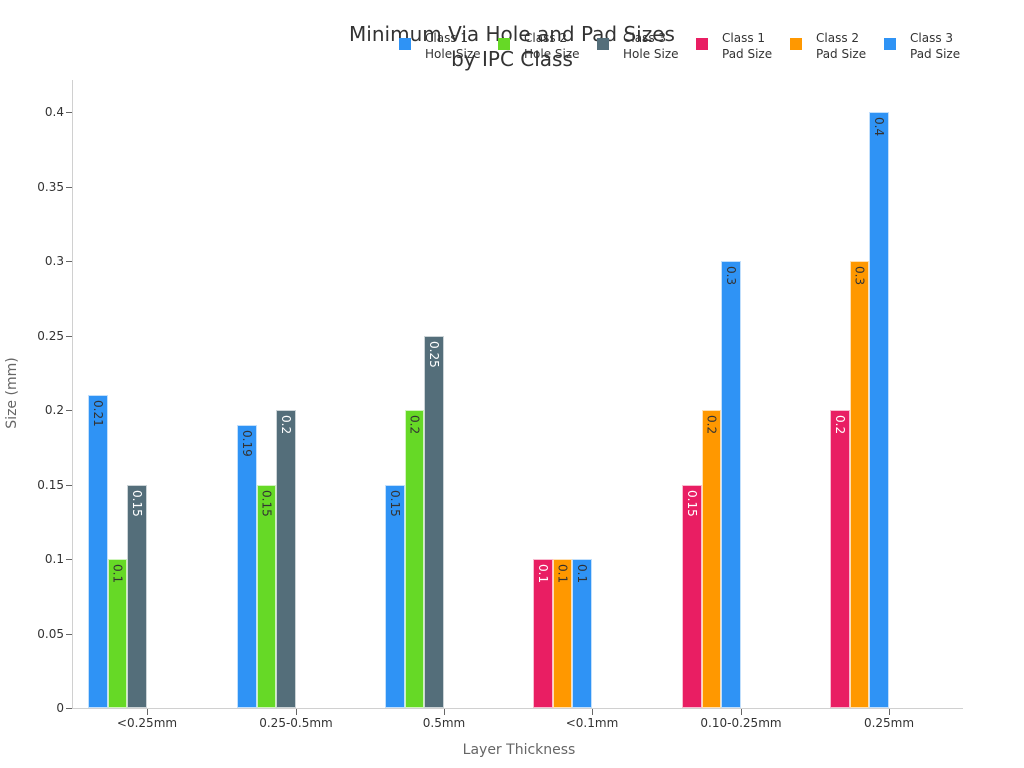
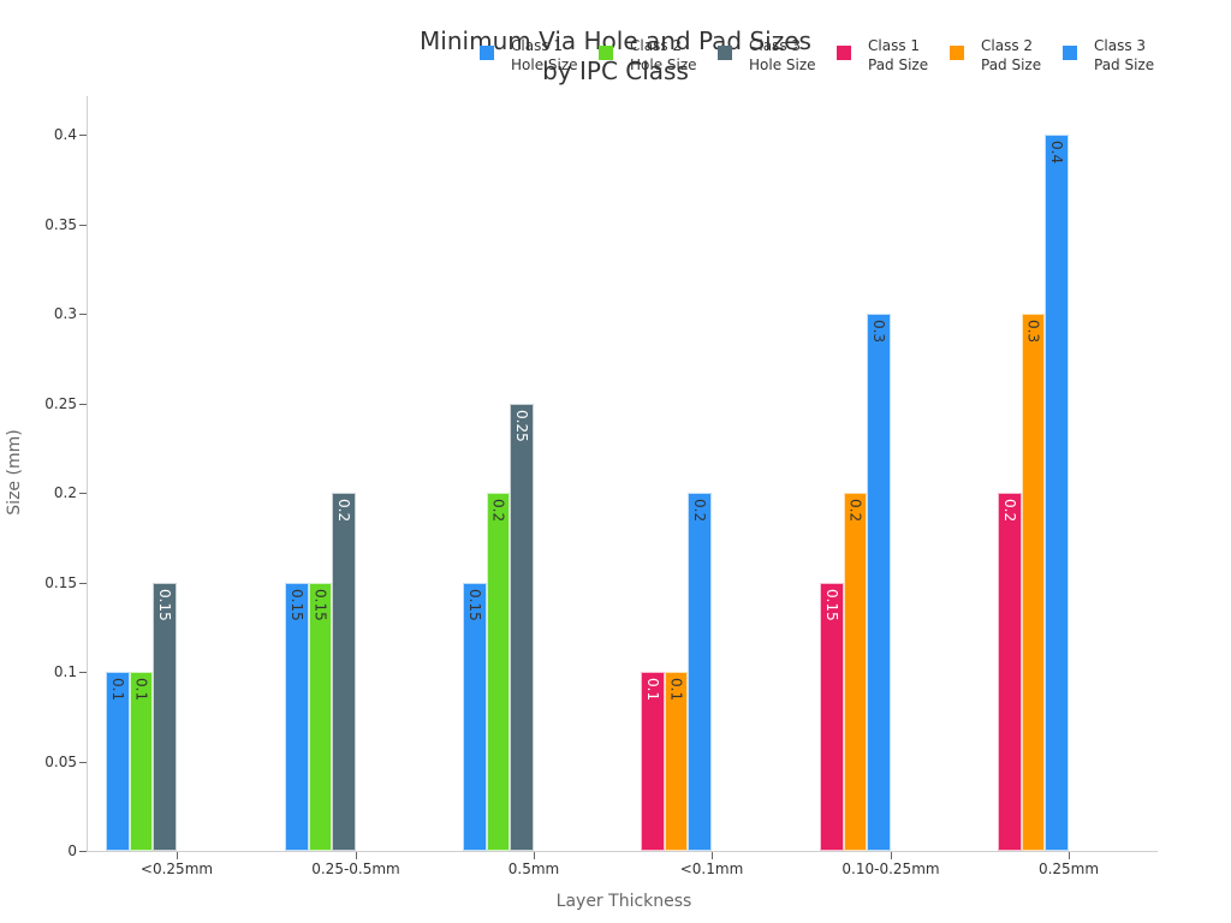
Class 1 Hole Size/<0.25mm: 0.21 -> 0.1
Class 1 Hole Size/0.25-0.5mm: 0.19 -> 0.15
Class 3 Pad Size/<0.1mm: 0.1 -> 0.2
